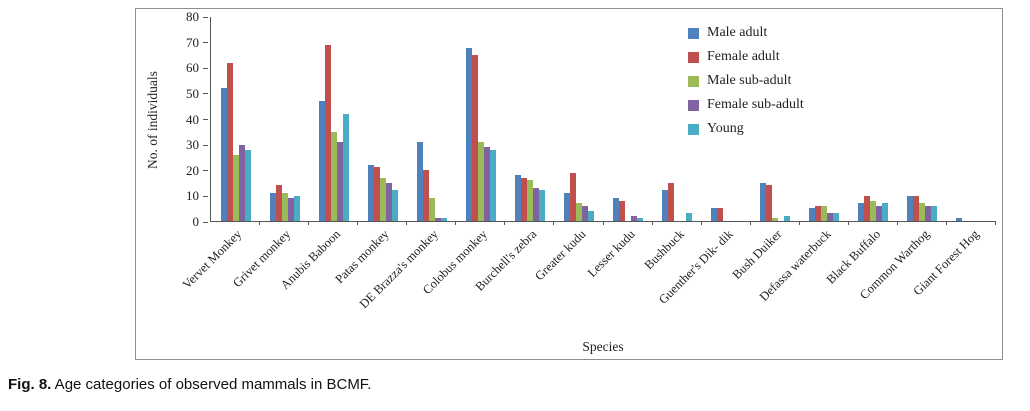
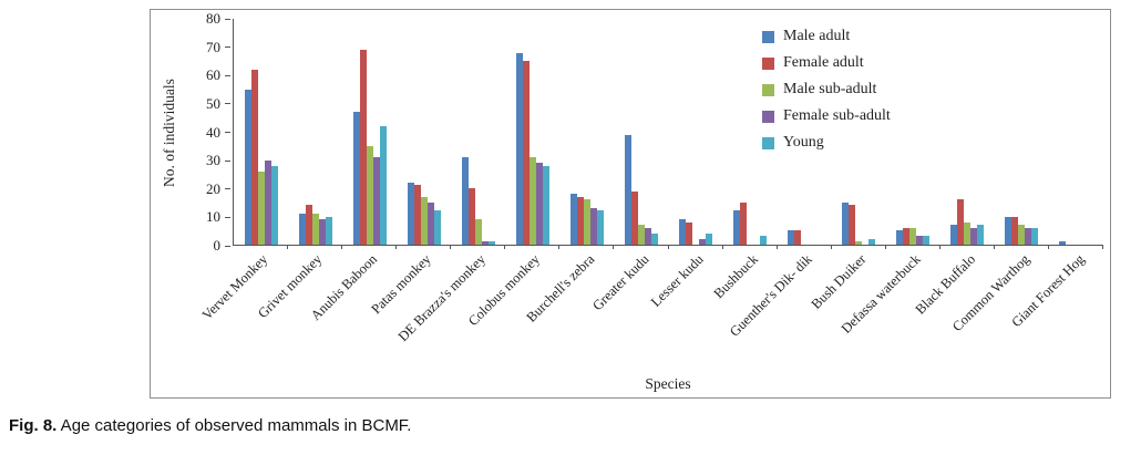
Male adult/Vervet Monkey: 52 -> 55
Male adult/Greater kudu: 11 -> 39
Young/Lesser kudu: 1 -> 4
Female adult/Black Buffalo: 10 -> 16
